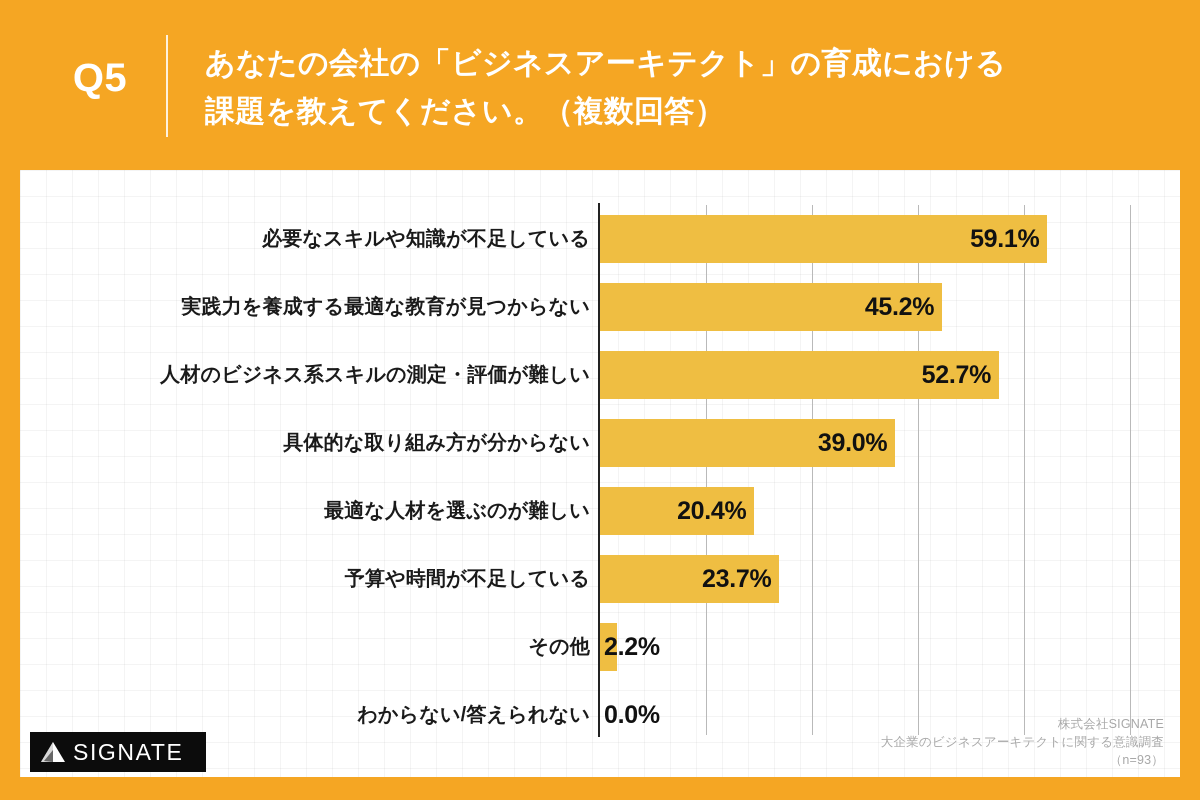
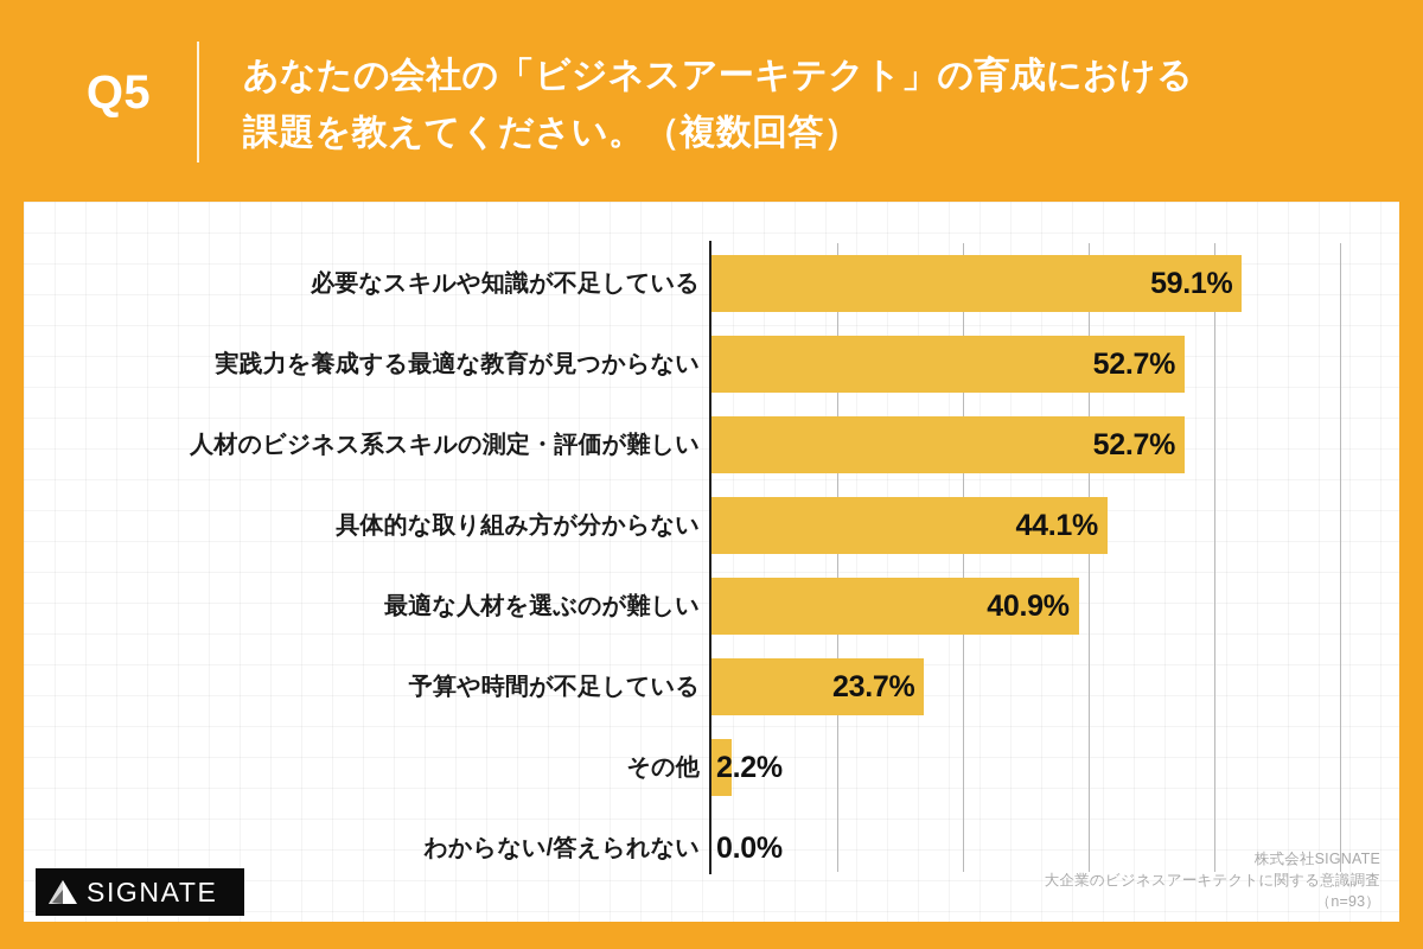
実践力を養成する最適な教育が見つからない: 45.2% -> 52.7%
具体的な取り組み方が分からない: 39.0% -> 44.1%
最適な人材を選ぶのが難しい: 20.4% -> 40.9%
